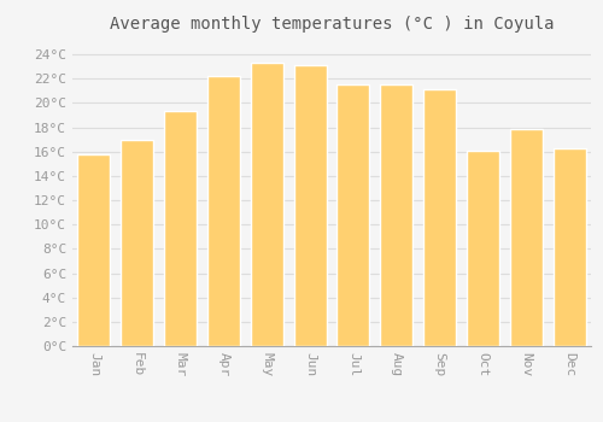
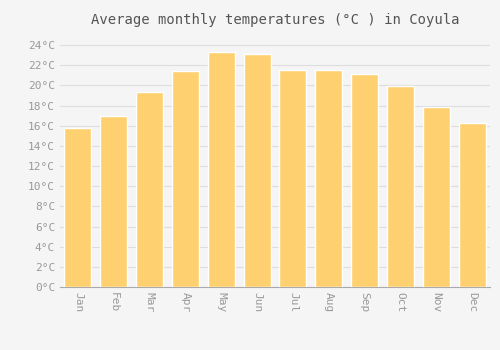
Apr: 22.2°C -> 21.4°C
Oct: 16.1°C -> 19.9°C
